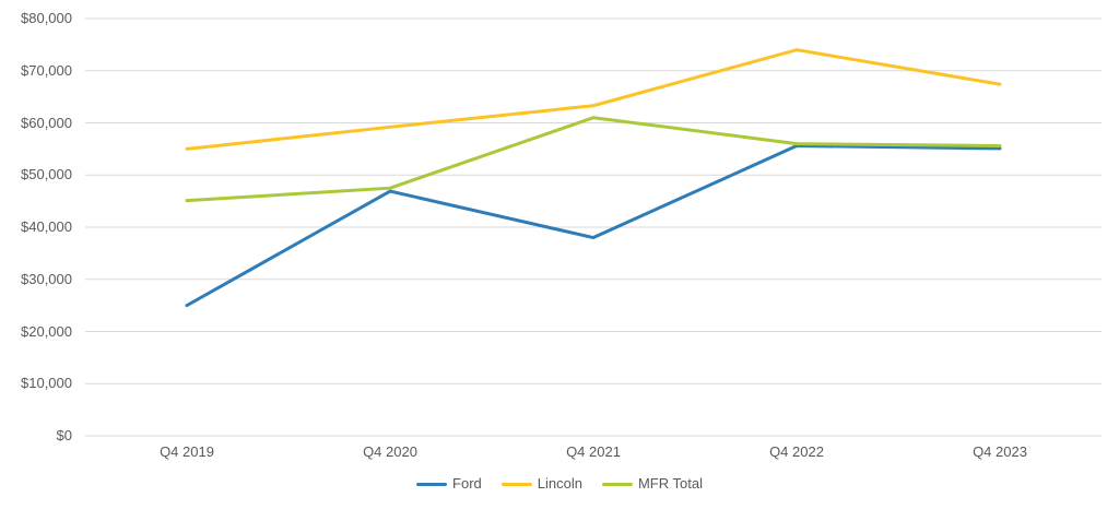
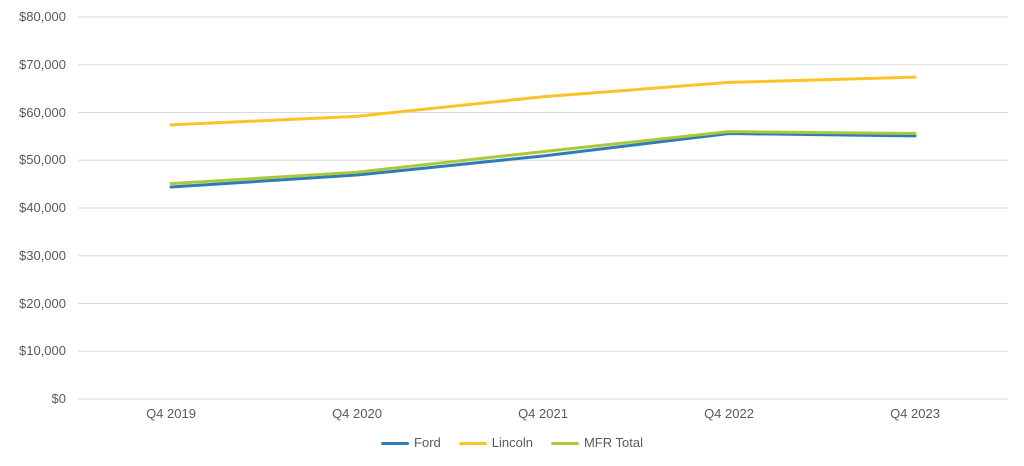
Ford/Q4 2019: $25000 -> $44000
Lincoln/Q4 2019: $55000 -> $57000
Ford/Q4 2021: $38000 -> $51000
MFR Total/Q4 2021: $61000 -> $52000
Lincoln/Q4 2022: $74000 -> $66000
